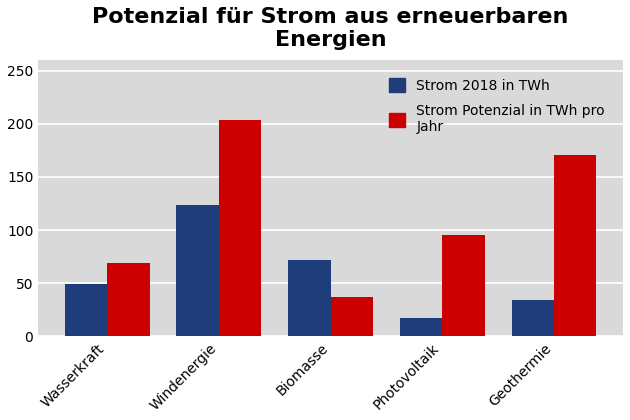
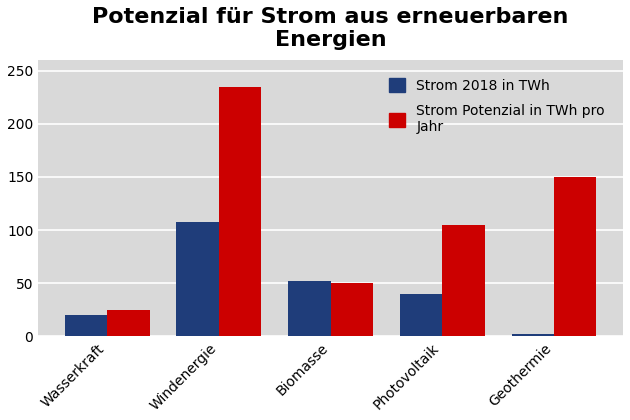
Strom 2018 in TWh/Wasserkraft: 49 -> 20
Strom Potenzial in TWh pro Jahr/Wasserkraft: 69 -> 25
Strom 2018 in TWh/Windenergie: 124 -> 108
Strom Potenzial in TWh pro Jahr/Windenergie: 204 -> 235
Strom 2018 in TWh/Biomasse: 72 -> 52
Strom Potenzial in TWh pro Jahr/Biomasse: 37 -> 50
Strom 2018 in TWh/Photovoltaik: 17 -> 40
Strom Potenzial in TWh pro Jahr/Photovoltaik: 95 -> 105
Strom 2018 in TWh/Geothermie: 34 -> 2
Strom Potenzial in TWh pro Jahr/Geothermie: 171 -> 150
